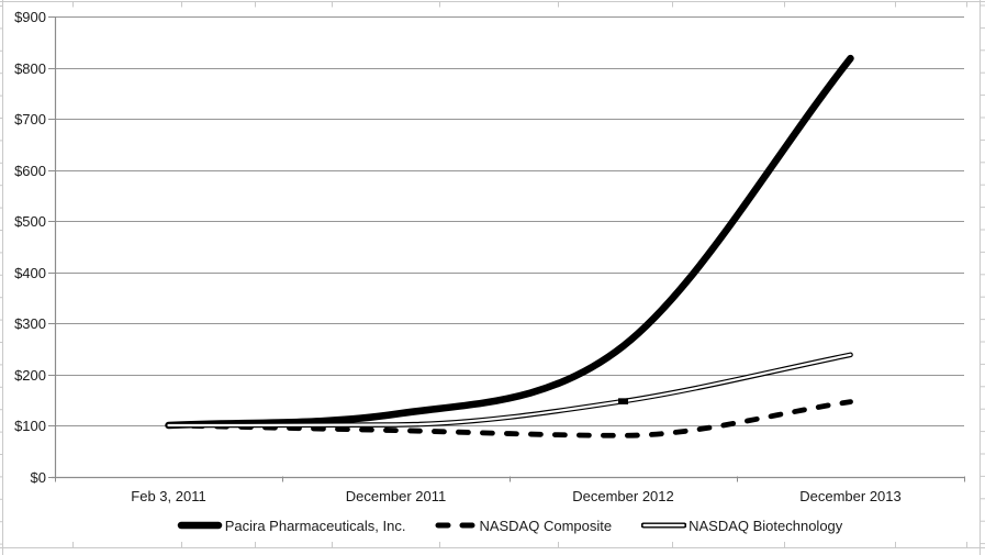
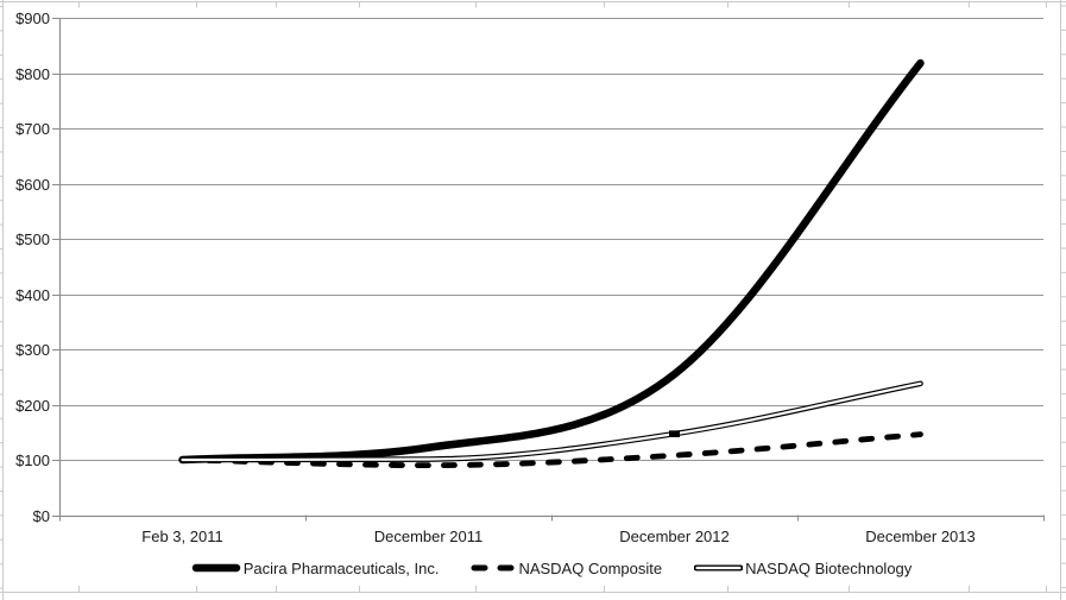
NASDAQ Composite/December 2012: $80 -> $110
